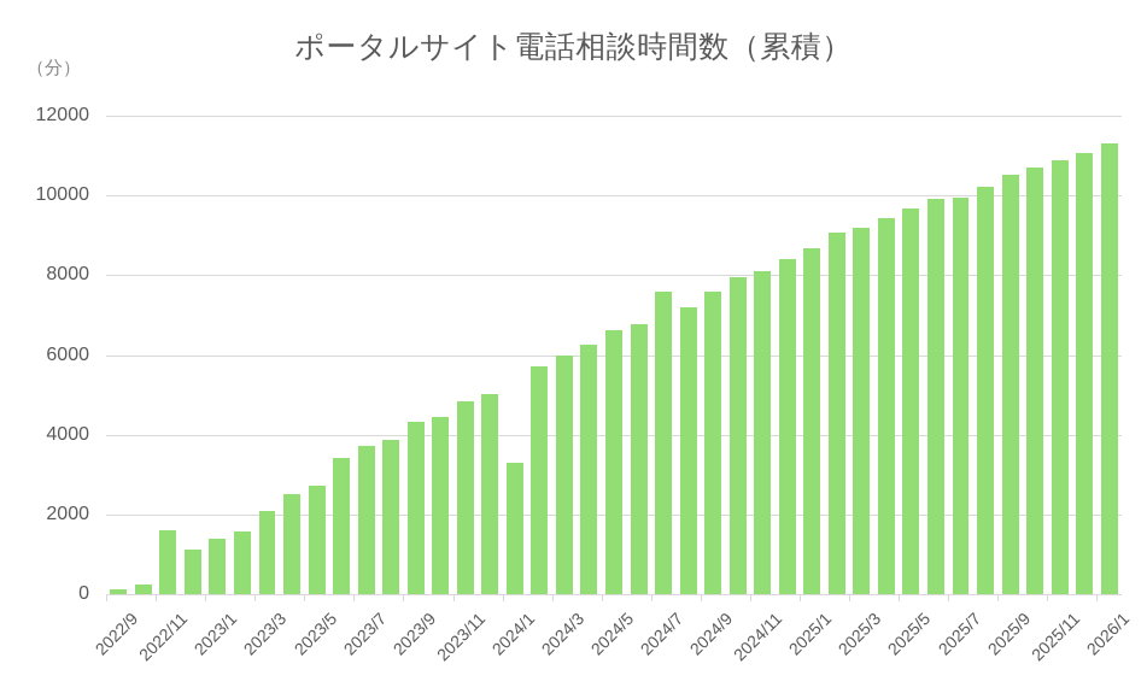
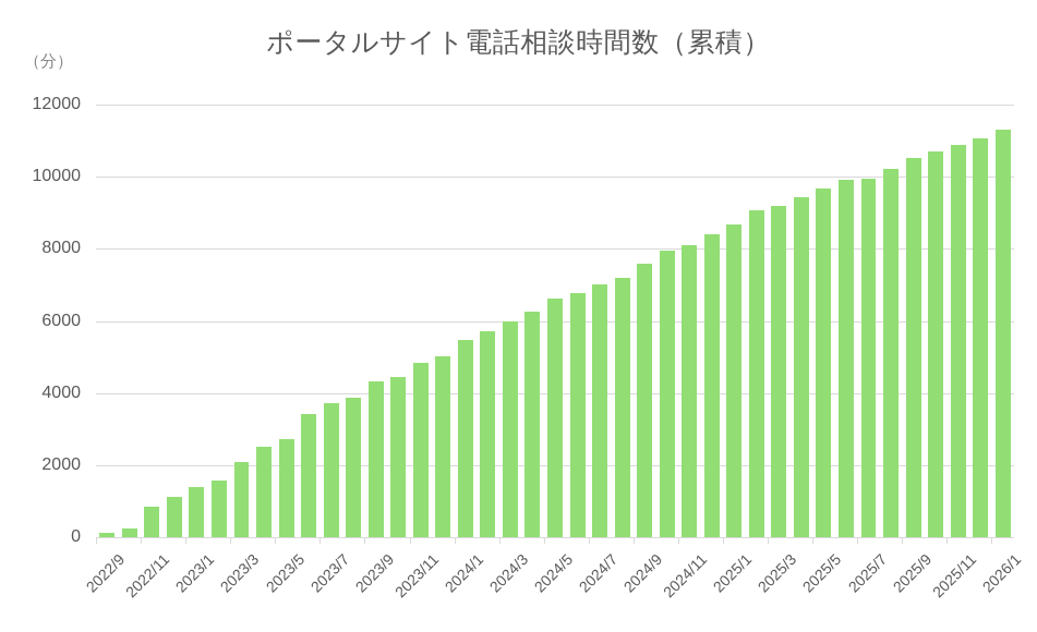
2022/11: 1600 -> 800
2024/1: 3300 -> 5500
2024/7: 7600 -> 7000
